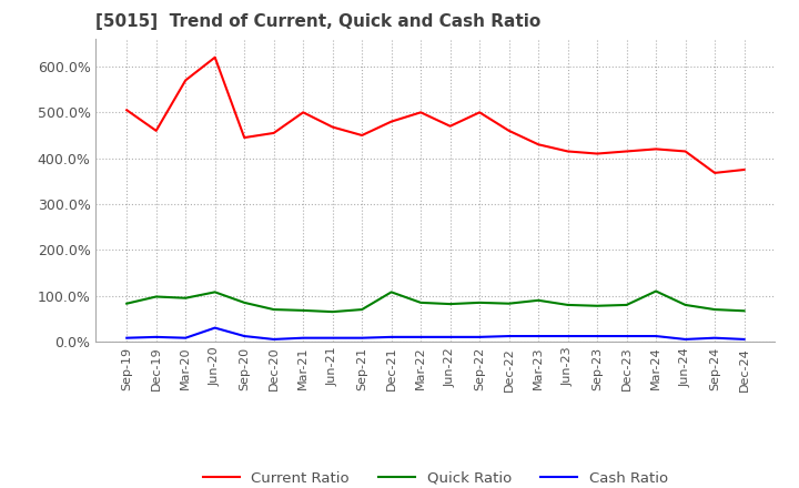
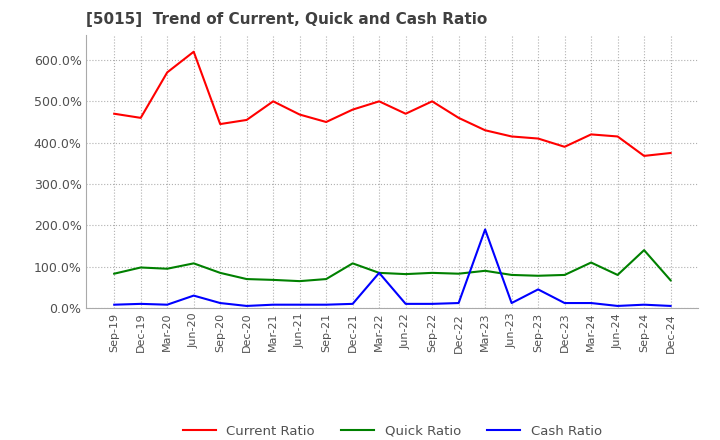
Current Ratio/Sep-19: 505% -> 470%
Cash Ratio/Mar-22: 10% -> 85%
Cash Ratio/Mar-23: 12% -> 190%
Cash Ratio/Sep-23: 12% -> 45%
Current Ratio/Dec-23: 415% -> 390%
Quick Ratio/Sep-24: 70% -> 140%
